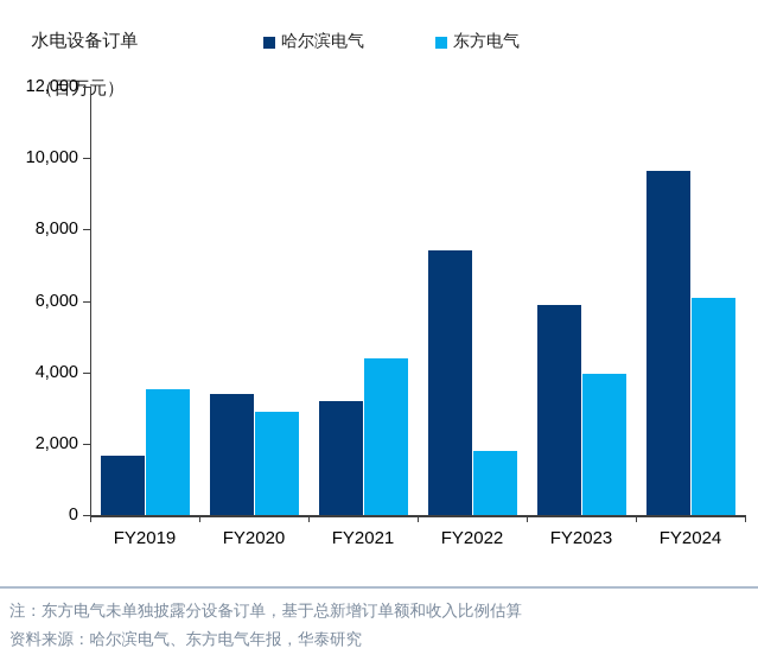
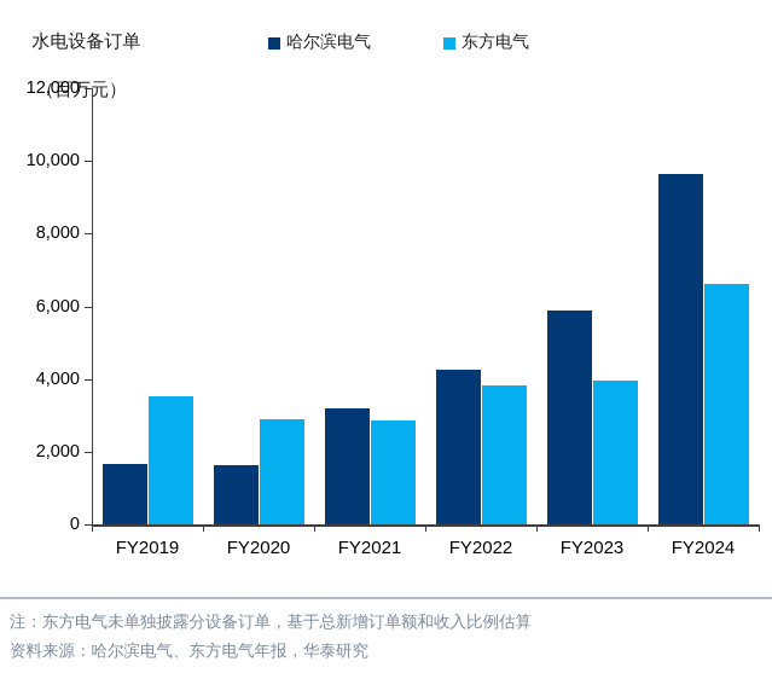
哈尔滨电气/FY2020: 3400 -> 1600
东方电气/FY2021: 4400 -> 2900
哈尔滨电气/FY2022: 7400 -> 4200
东方电气/FY2022: 1800 -> 3800
东方电气/FY2024: 6100 -> 6600
